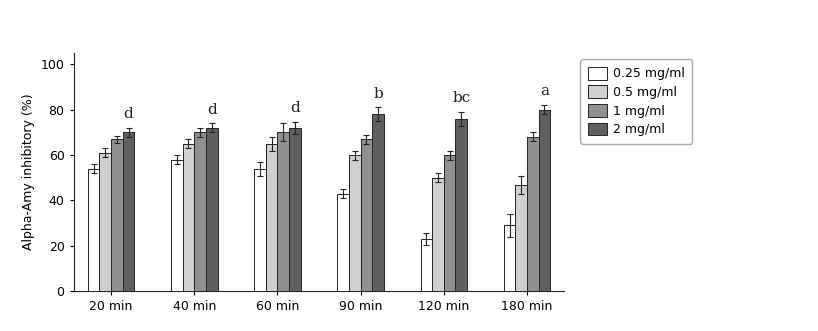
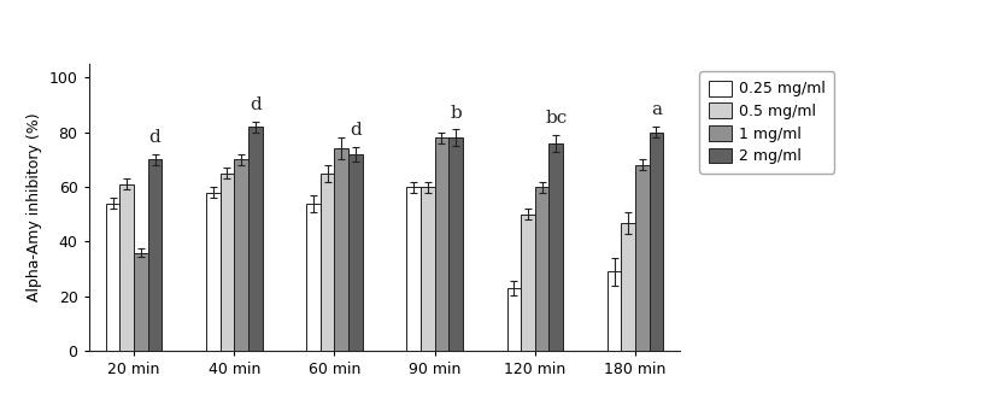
1 mg/ml/20 min: 67 -> 36
2 mg/ml/40 min: 72 -> 82
1 mg/ml/60 min: 70 -> 74
0.25 mg/ml/90 min: 43 -> 60
1 mg/ml/90 min: 67 -> 78
